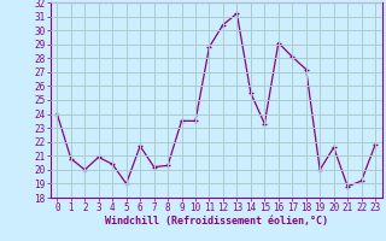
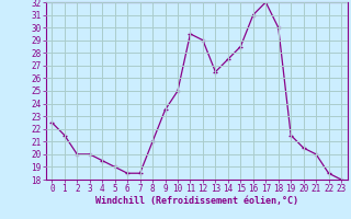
0: 24.0 -> 22.5
1: 20.8 -> 21.5
3: 20.9 -> 20.0
4: 20.4 -> 19.5
6: 21.7 -> 18.5
7: 20.2 -> 18.5
8: 20.3 -> 21.0
10: 23.5 -> 25.0
11: 28.8 -> 29.5
12: 30.4 -> 29.0
13: 31.2 -> 26.5
14: 25.5 -> 27.5
15: 23.3 -> 28.5
16: 29.1 -> 31.0
17: 28.1 -> 32.0
18: 27.2 -> 30.0
19: 20.0 -> 21.5
20: 21.6 -> 20.5
21: 18.8 -> 20.0
22: 19.2 -> 18.5
23: 21.8 -> 18.0
